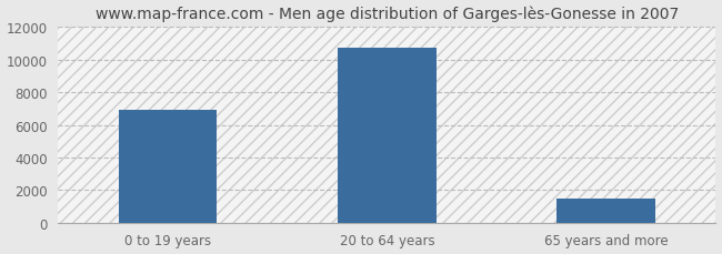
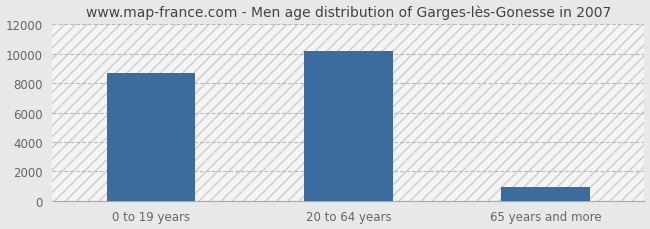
0 to 19 years: 7000 -> 8700
20 to 64 years: 10800 -> 10200
65 years and more: 1400 -> 900
